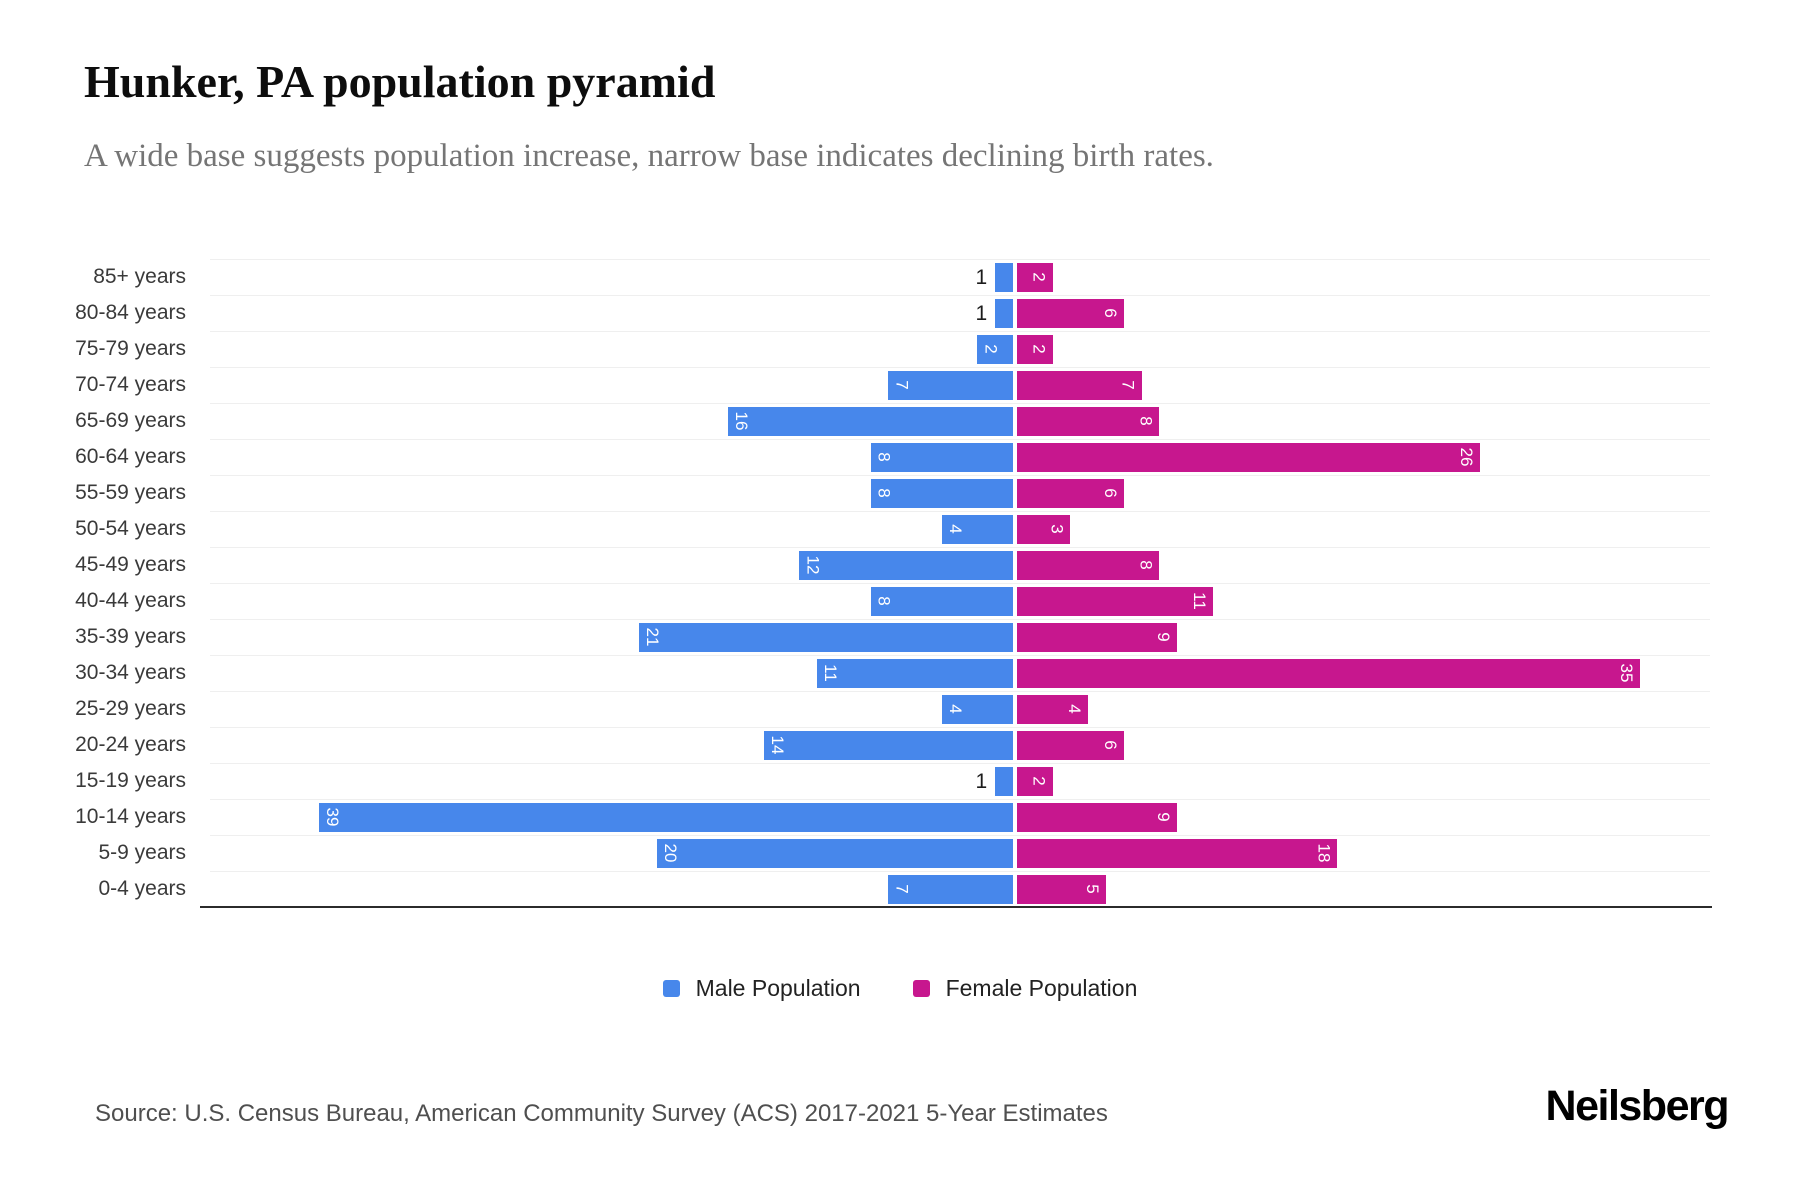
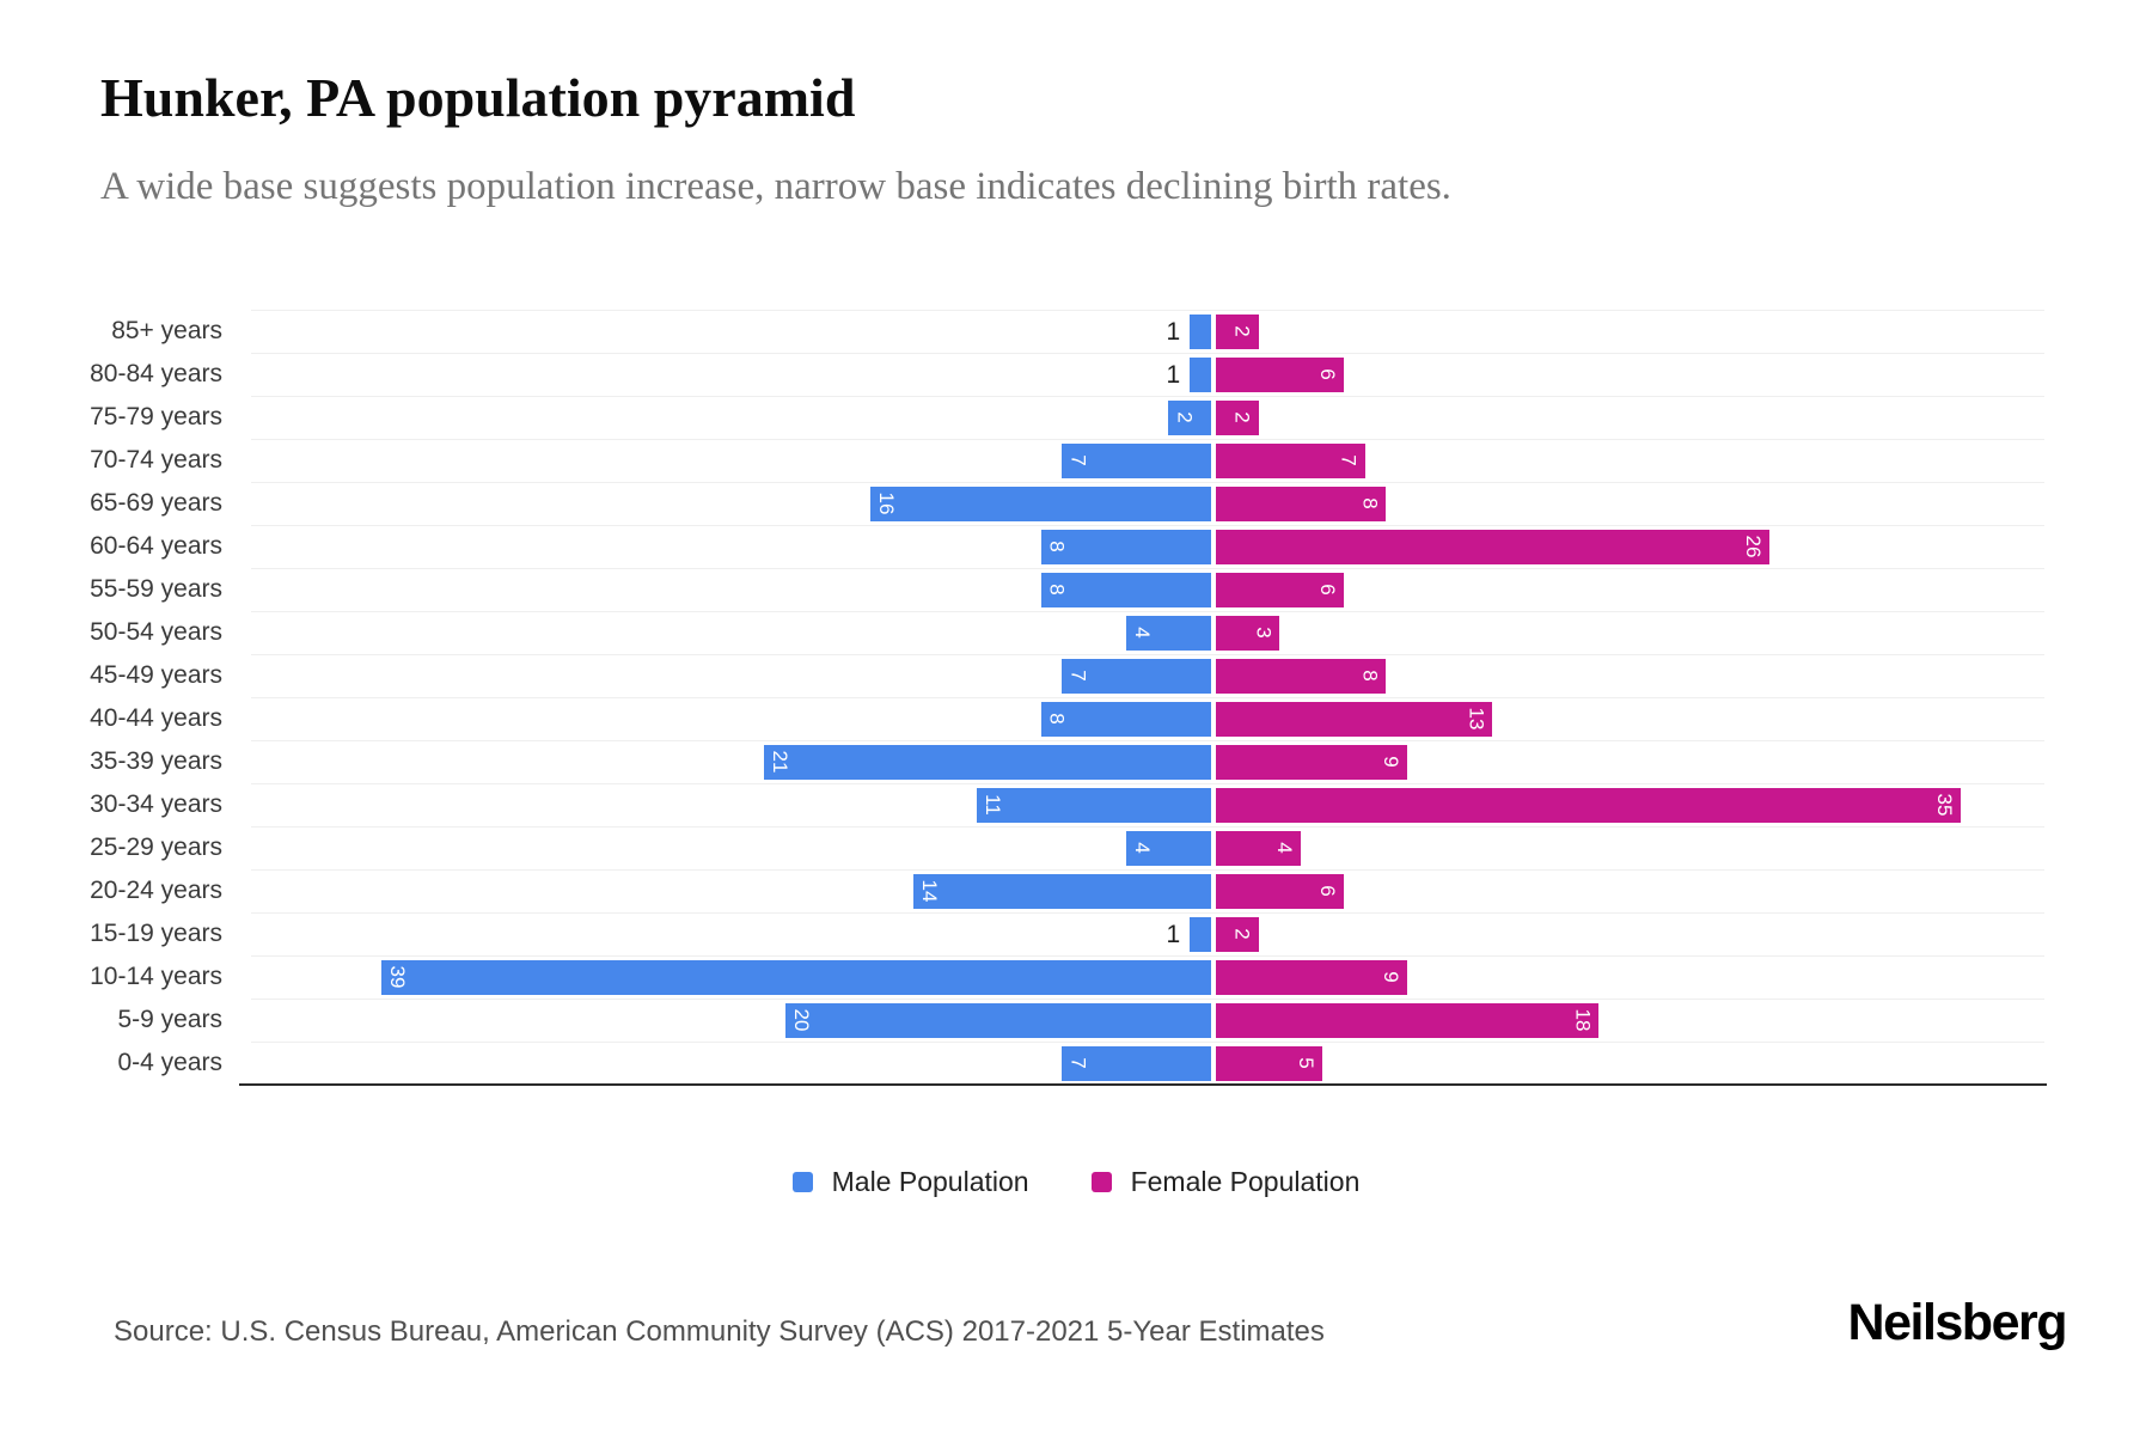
Male Population/45-49 years: 12 -> 7
Female Population/40-44 years: 11 -> 13
